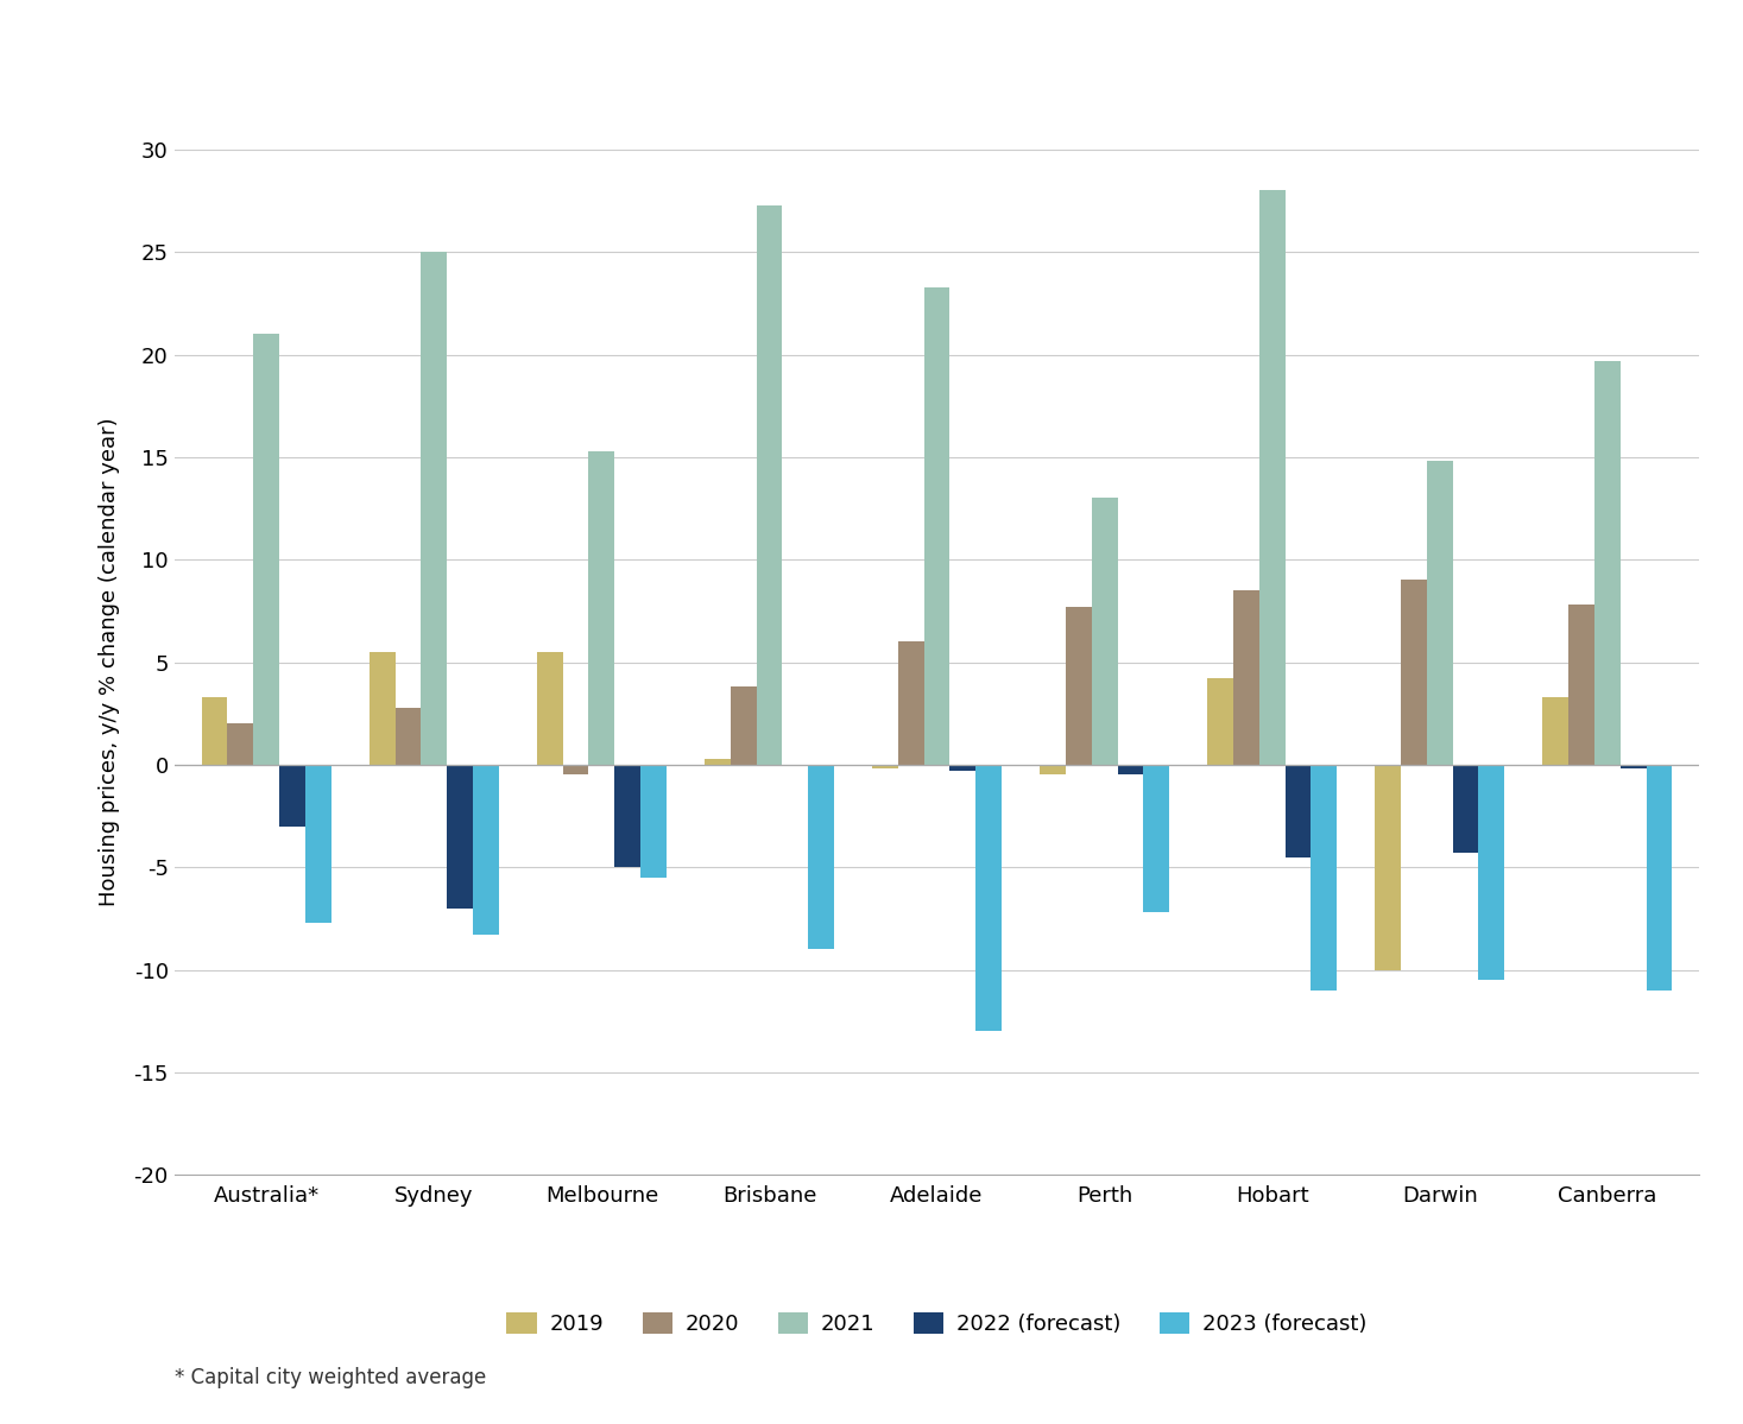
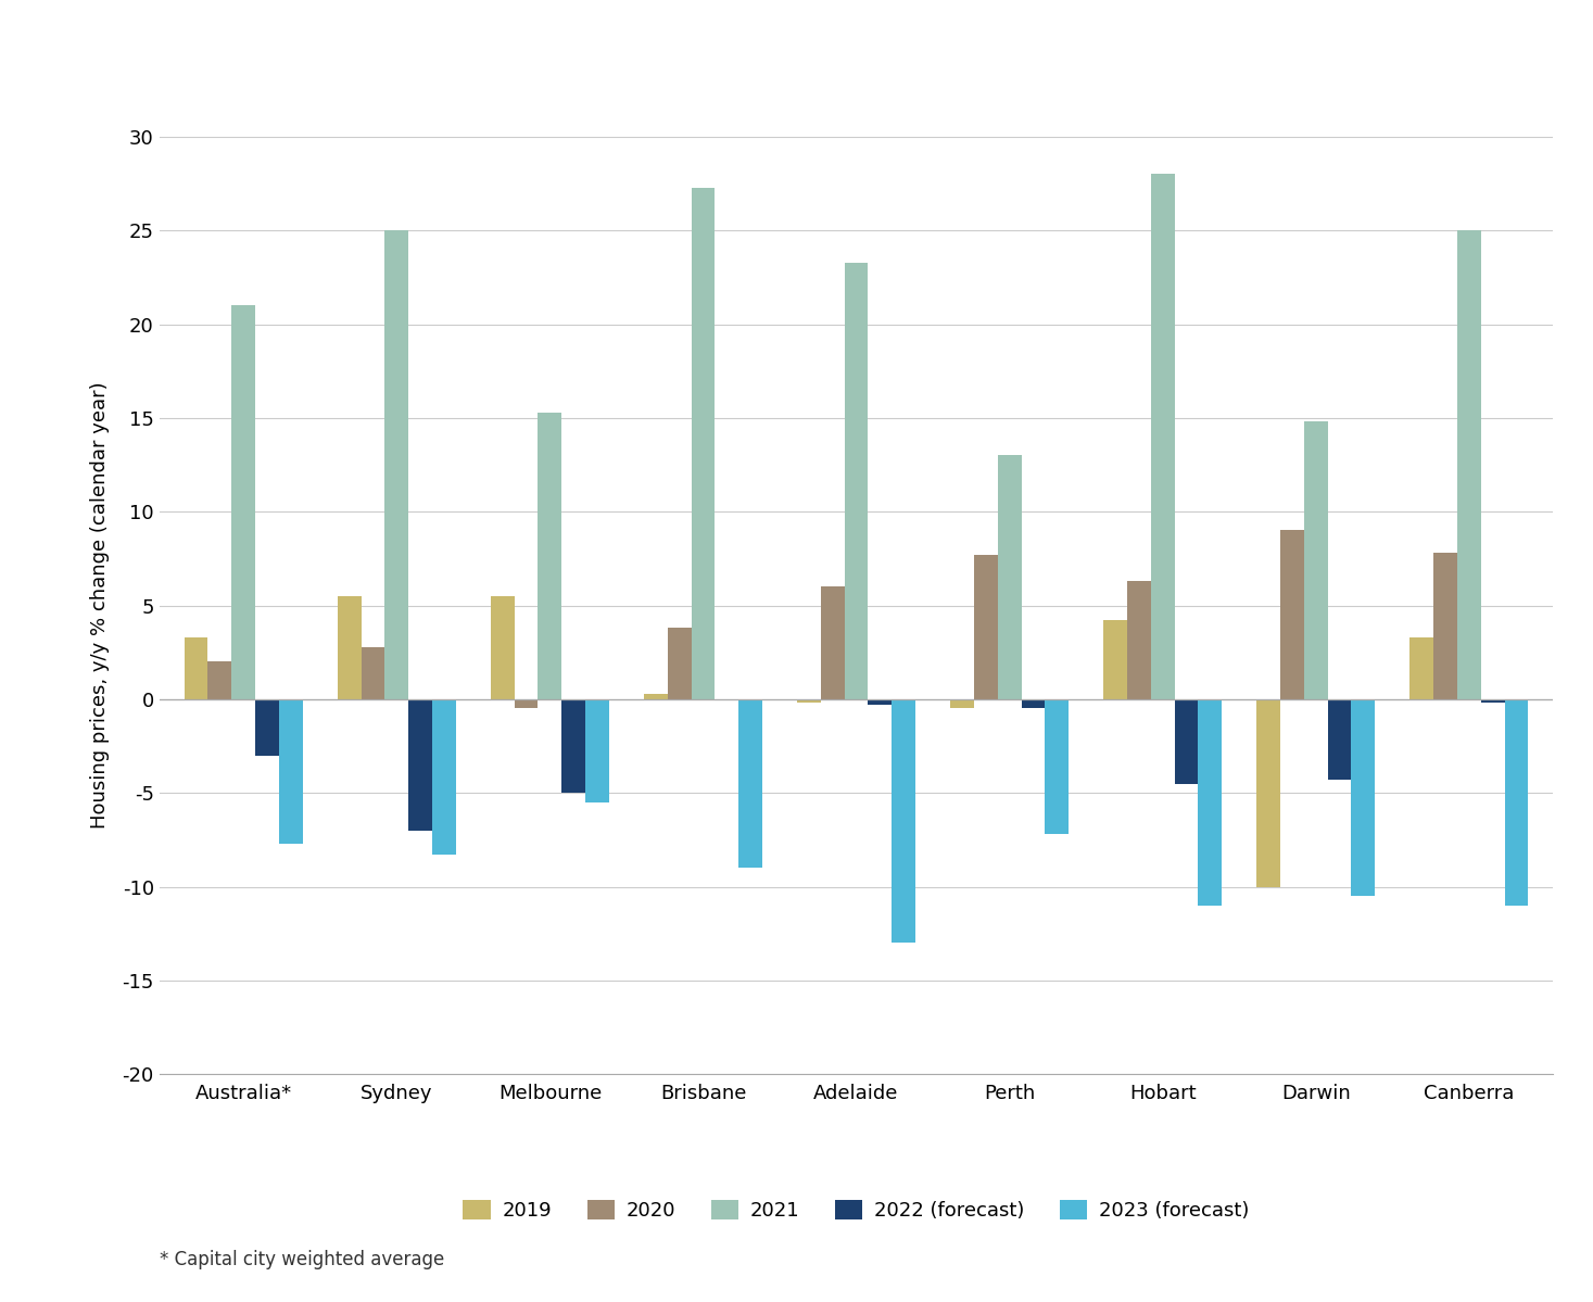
2020/Hobart: 8.5 -> 6.3
2021/Canberra: 19.7 -> 25.0
